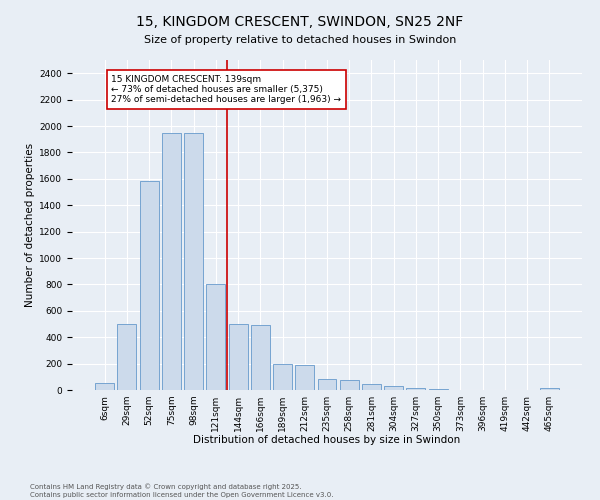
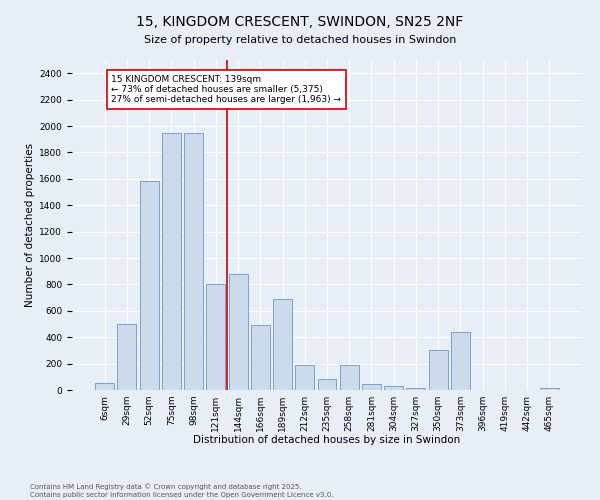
144sqm: 500 -> 880
189sqm: 200 -> 690
258sqm: 80 -> 190
350sqm: 10 -> 300
373sqm: 0 -> 440
